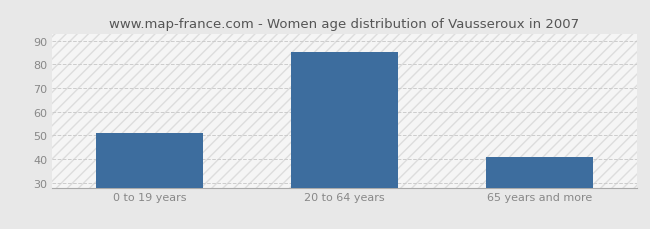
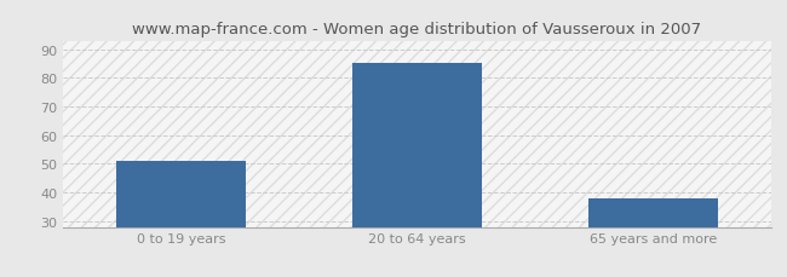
65 years and more: 41 -> 38
